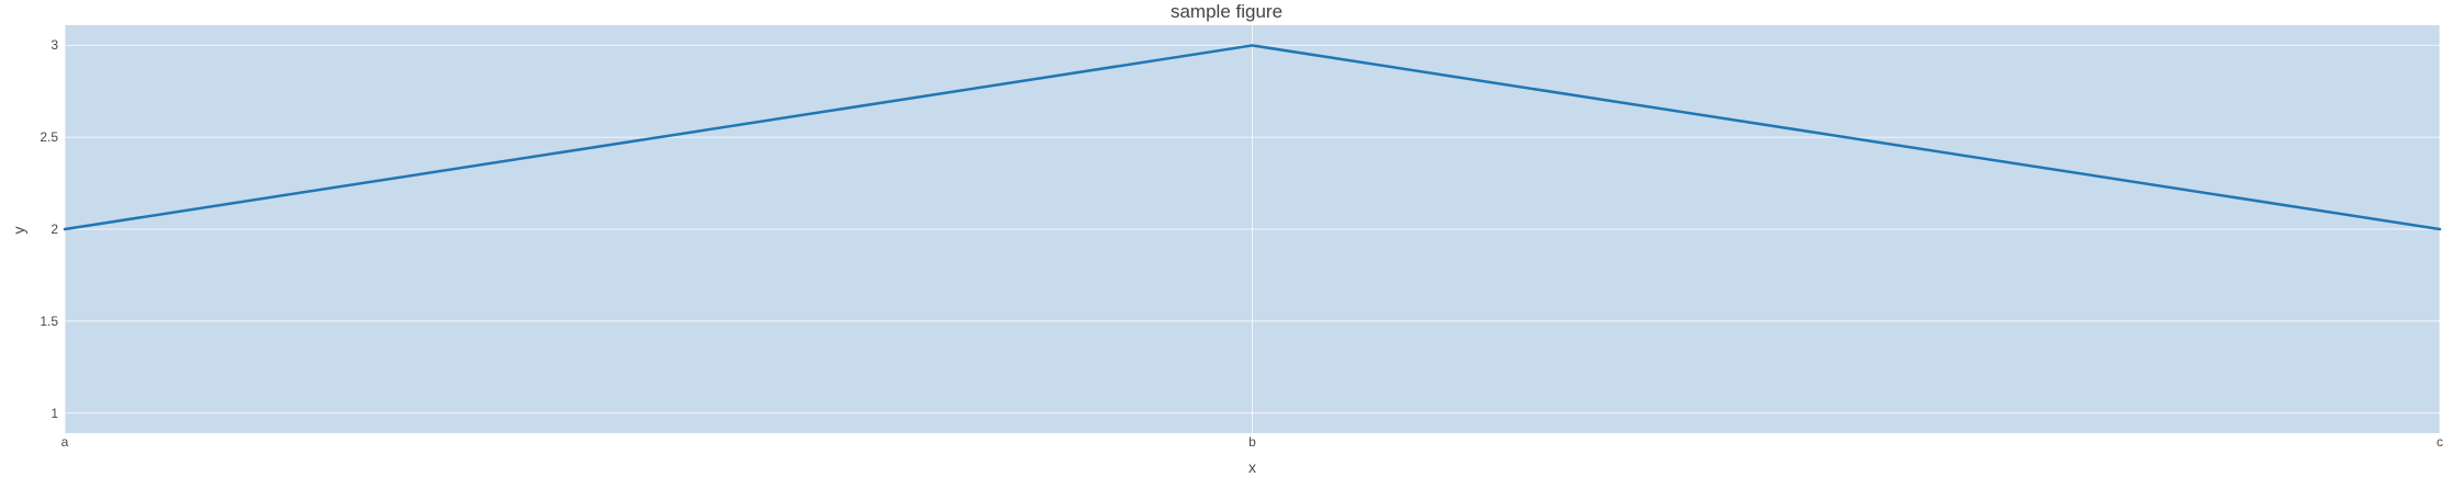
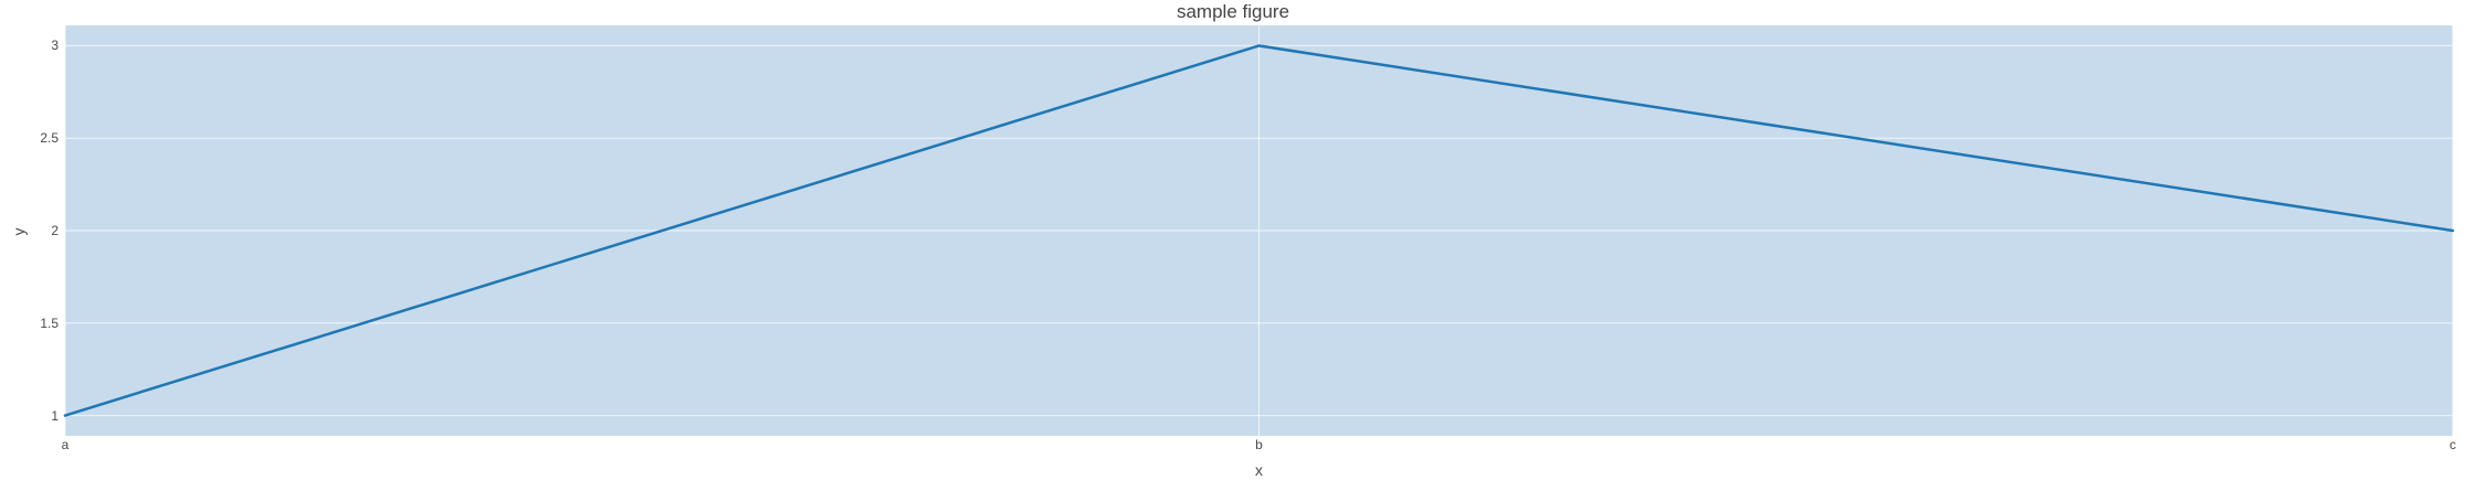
a: 2 -> 1
